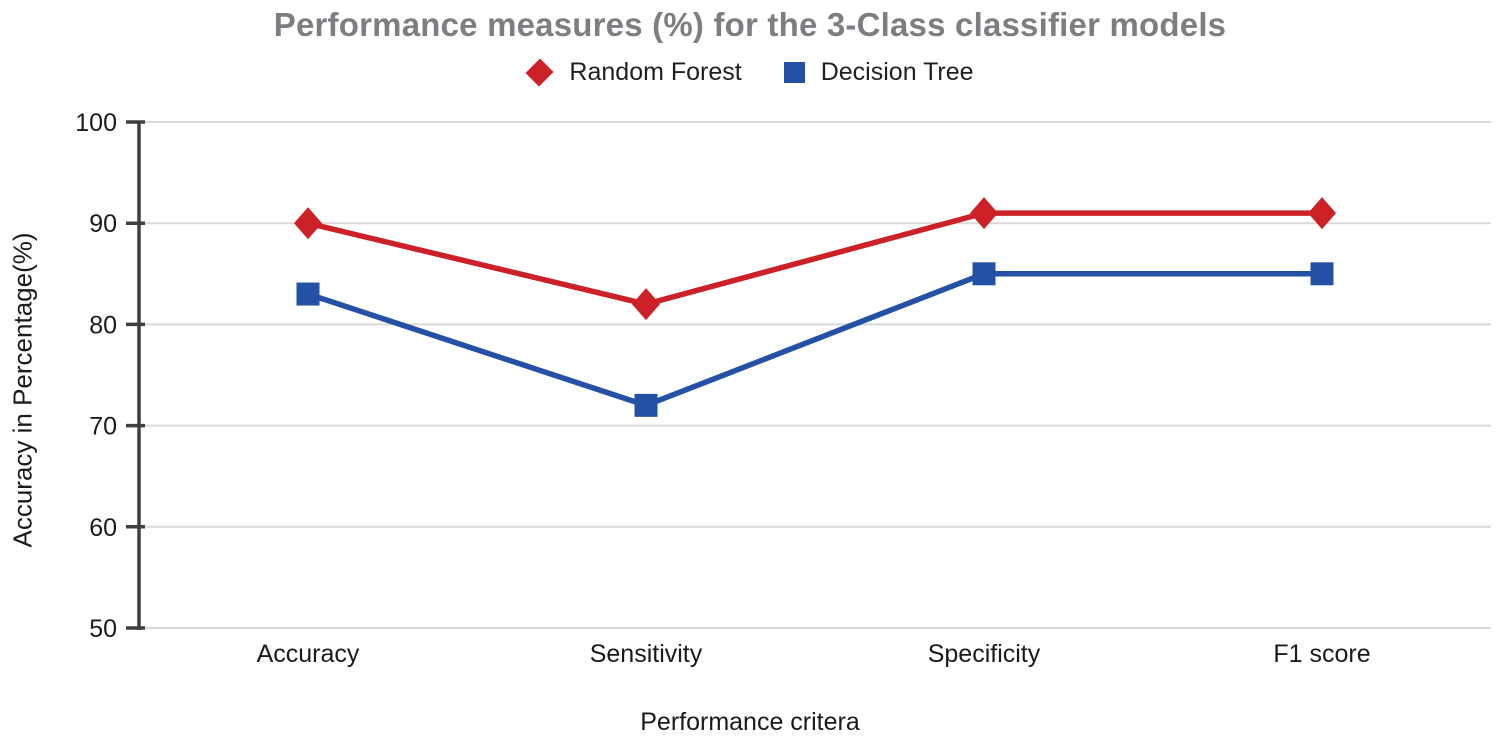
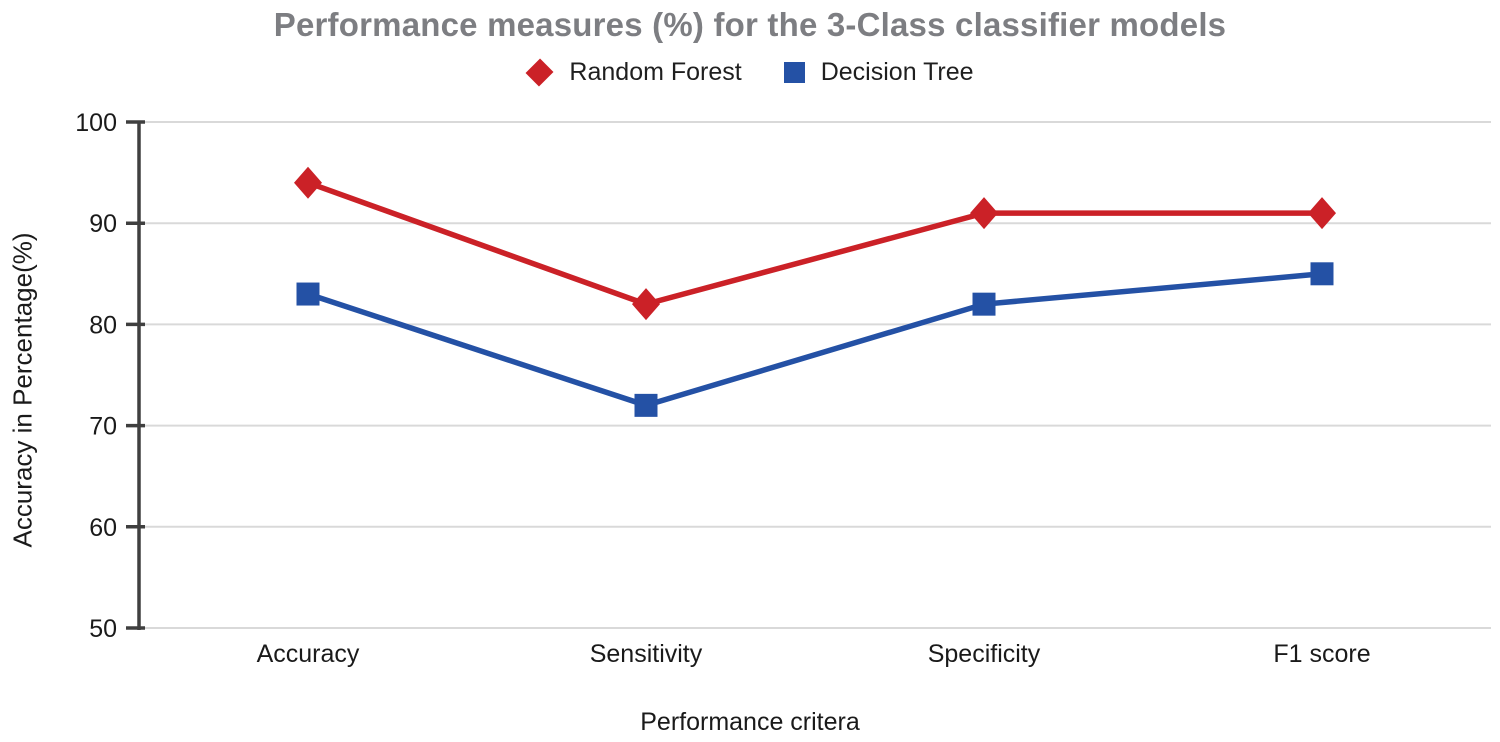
Random Forest/Accuracy: 90 -> 94
Decision Tree/Specificity: 85 -> 82
